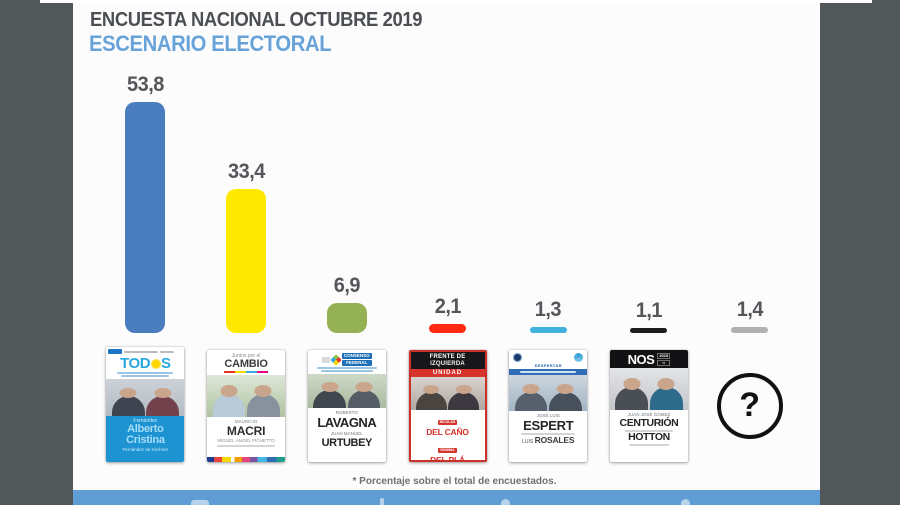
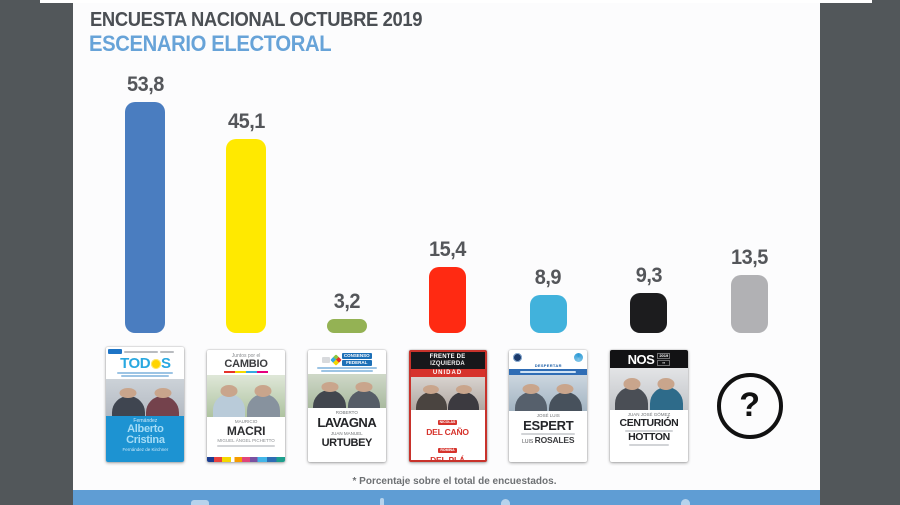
CAMBIO: 33,4 -> 45,1
CONSENSO FEDERAL: 6,9 -> 3,2
FRENTE DE IZQUIERDA UNIDAD: 2,1 -> 15,4
ESPERT: 1,3 -> 8,9
NOS: 1,1 -> 9,3
?: 1,4 -> 13,5
